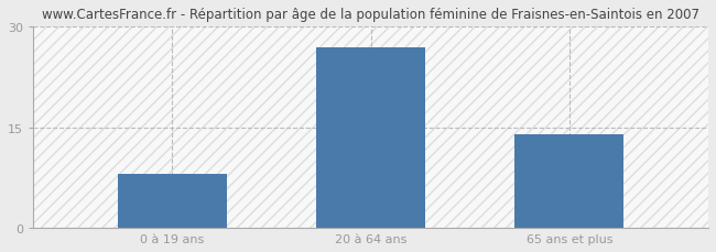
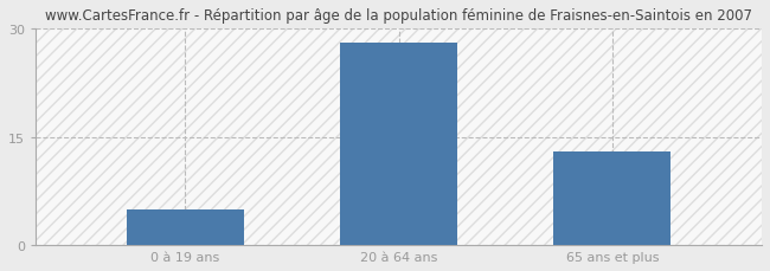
0 à 19 ans: 8 -> 5
20 à 64 ans: 27 -> 28
65 ans et plus: 14 -> 13
